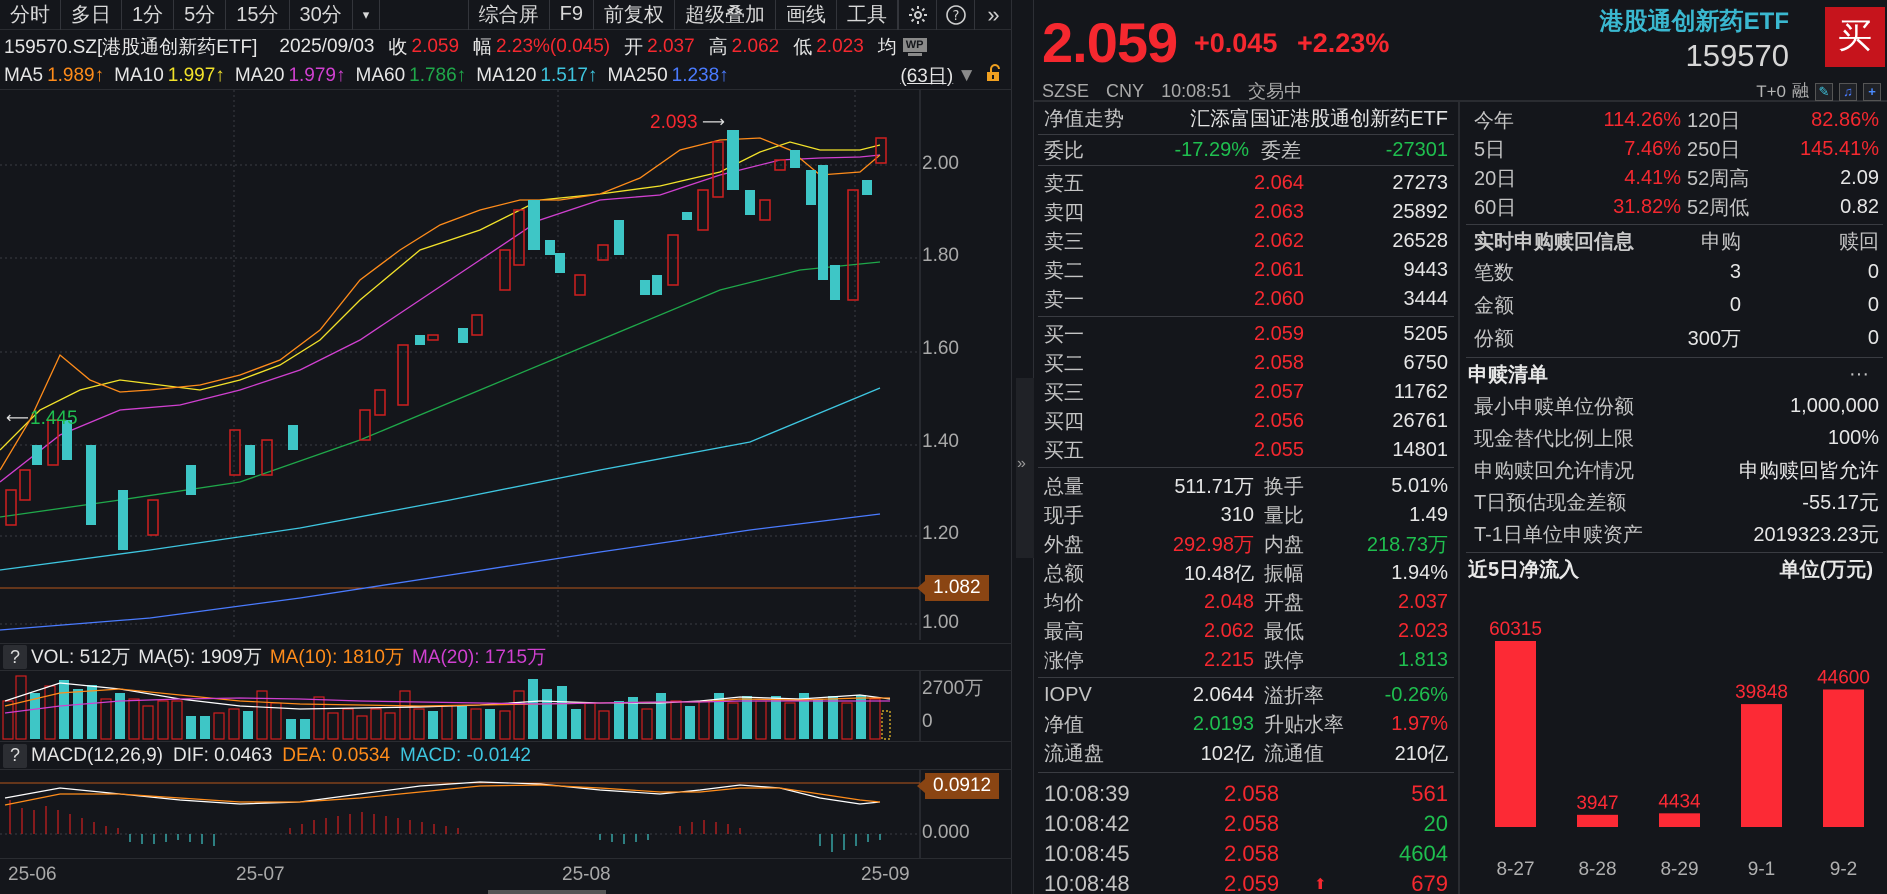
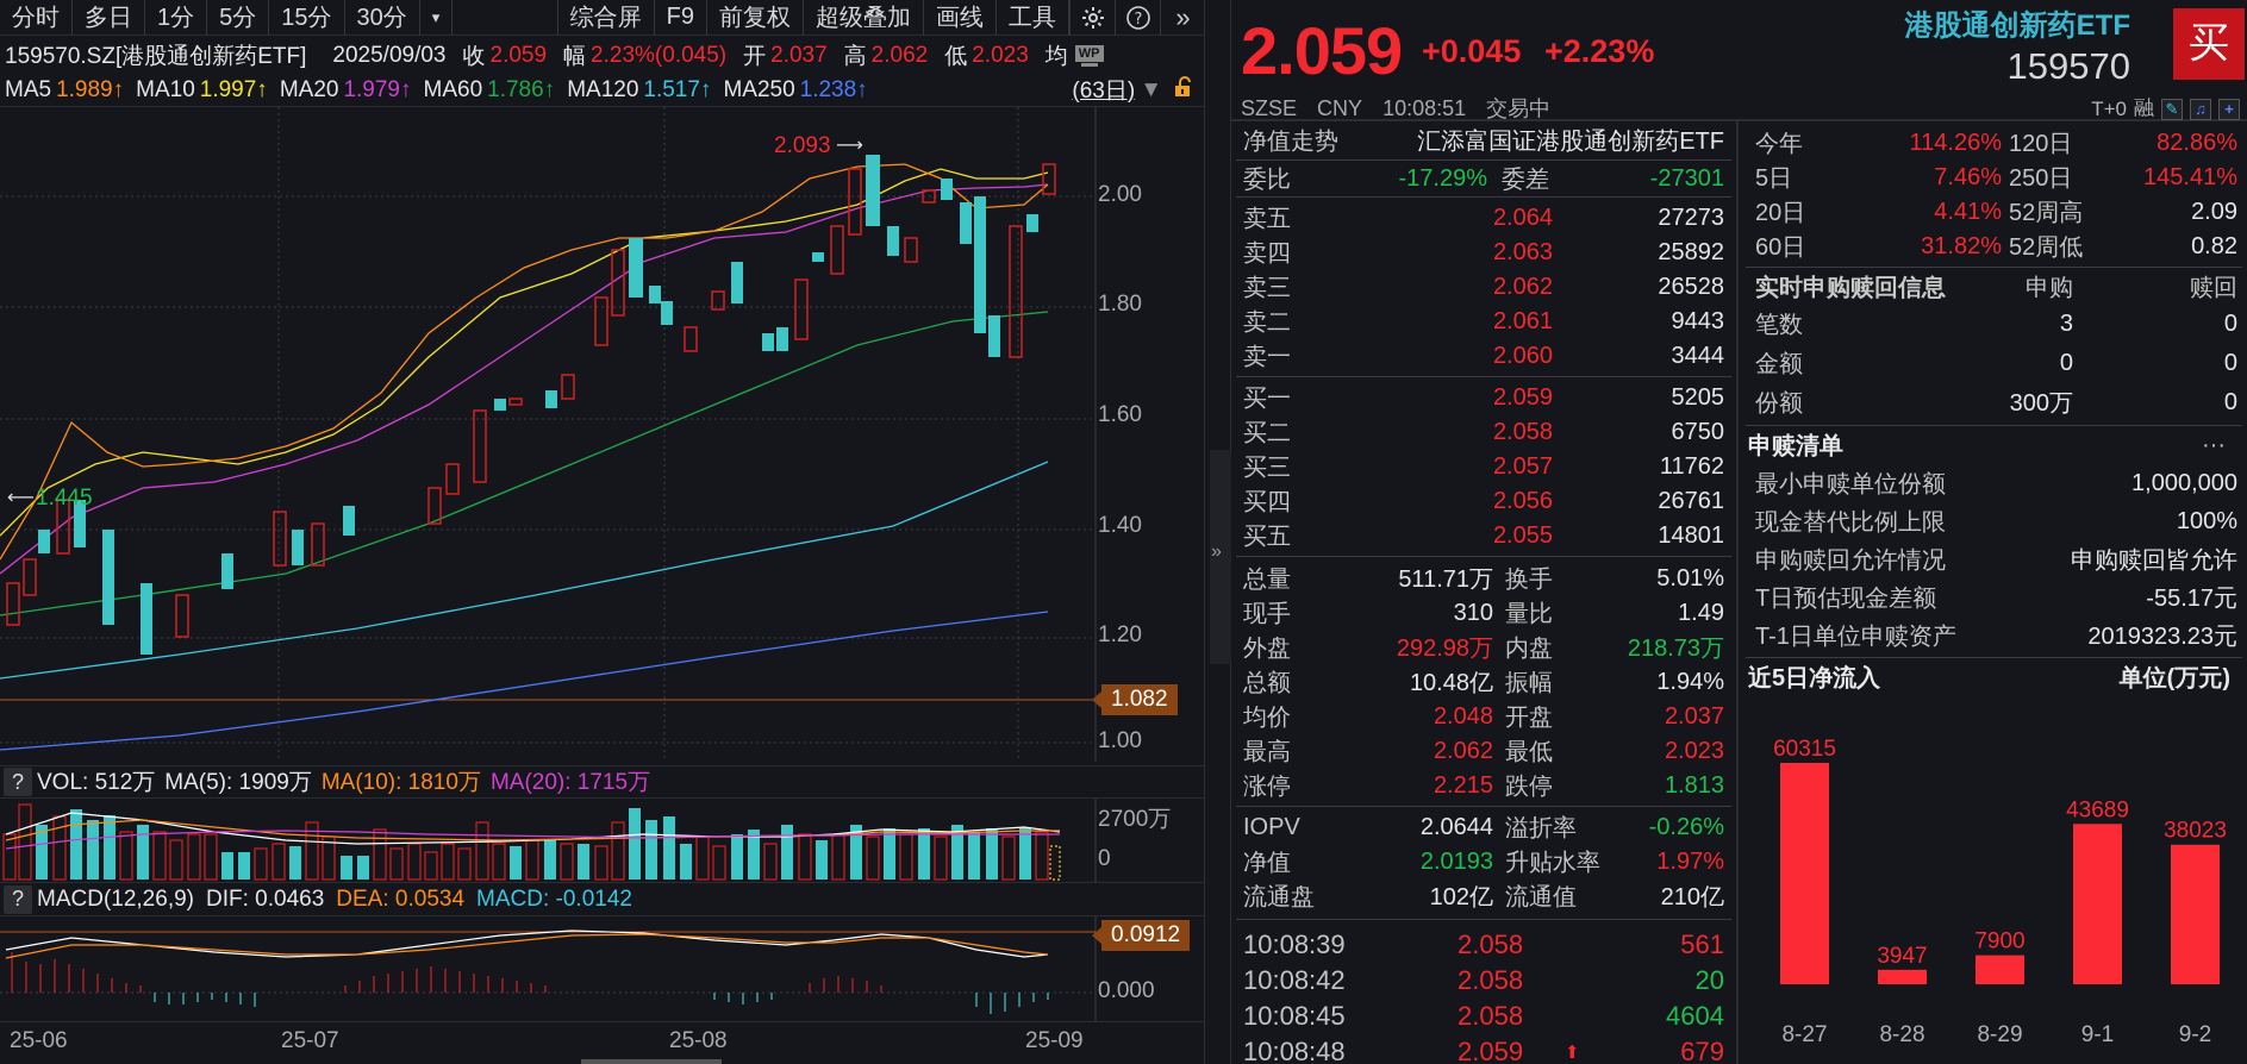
8-29: 4434 -> 7900
9-1: 39848 -> 43689
9-2: 44600 -> 38023
